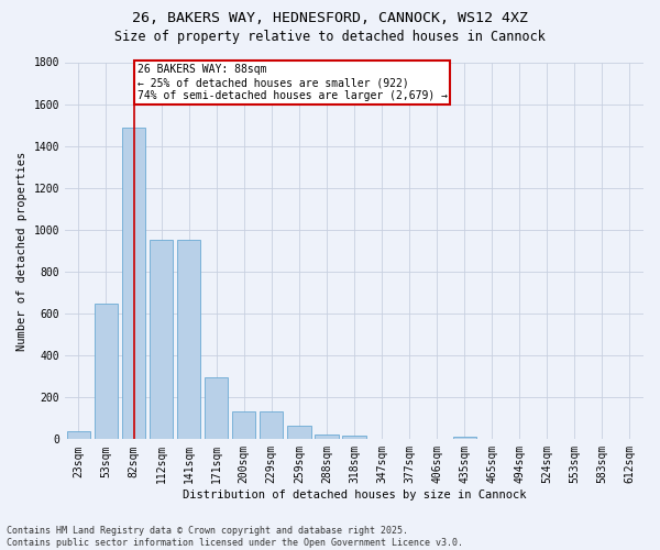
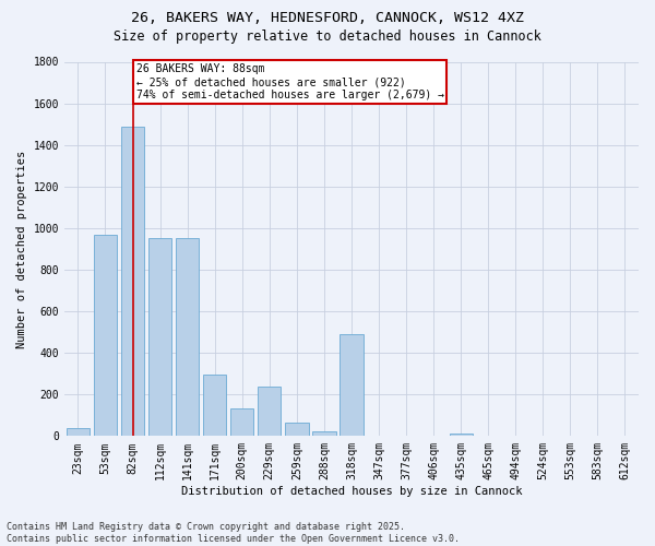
53sqm: 650 -> 970
229sqm: 140 -> 240
318sqm: 20 -> 490
